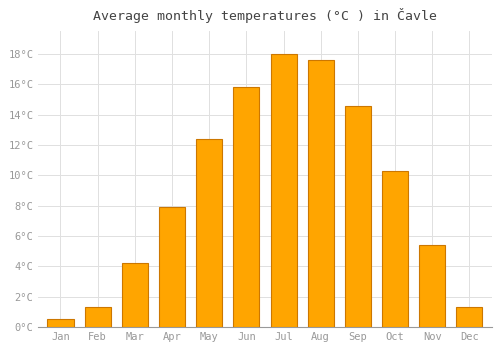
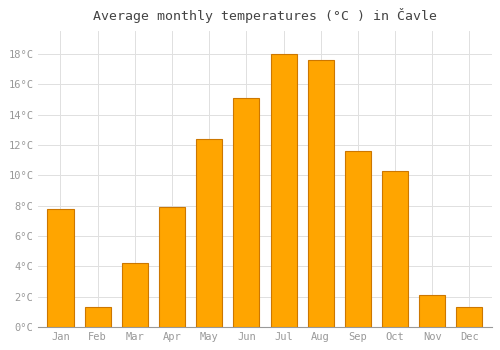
Jan: 0.5°C -> 7.8°C
Jun: 15.8°C -> 15.1°C
Sep: 14.6°C -> 11.6°C
Nov: 5.4°C -> 2.1°C
